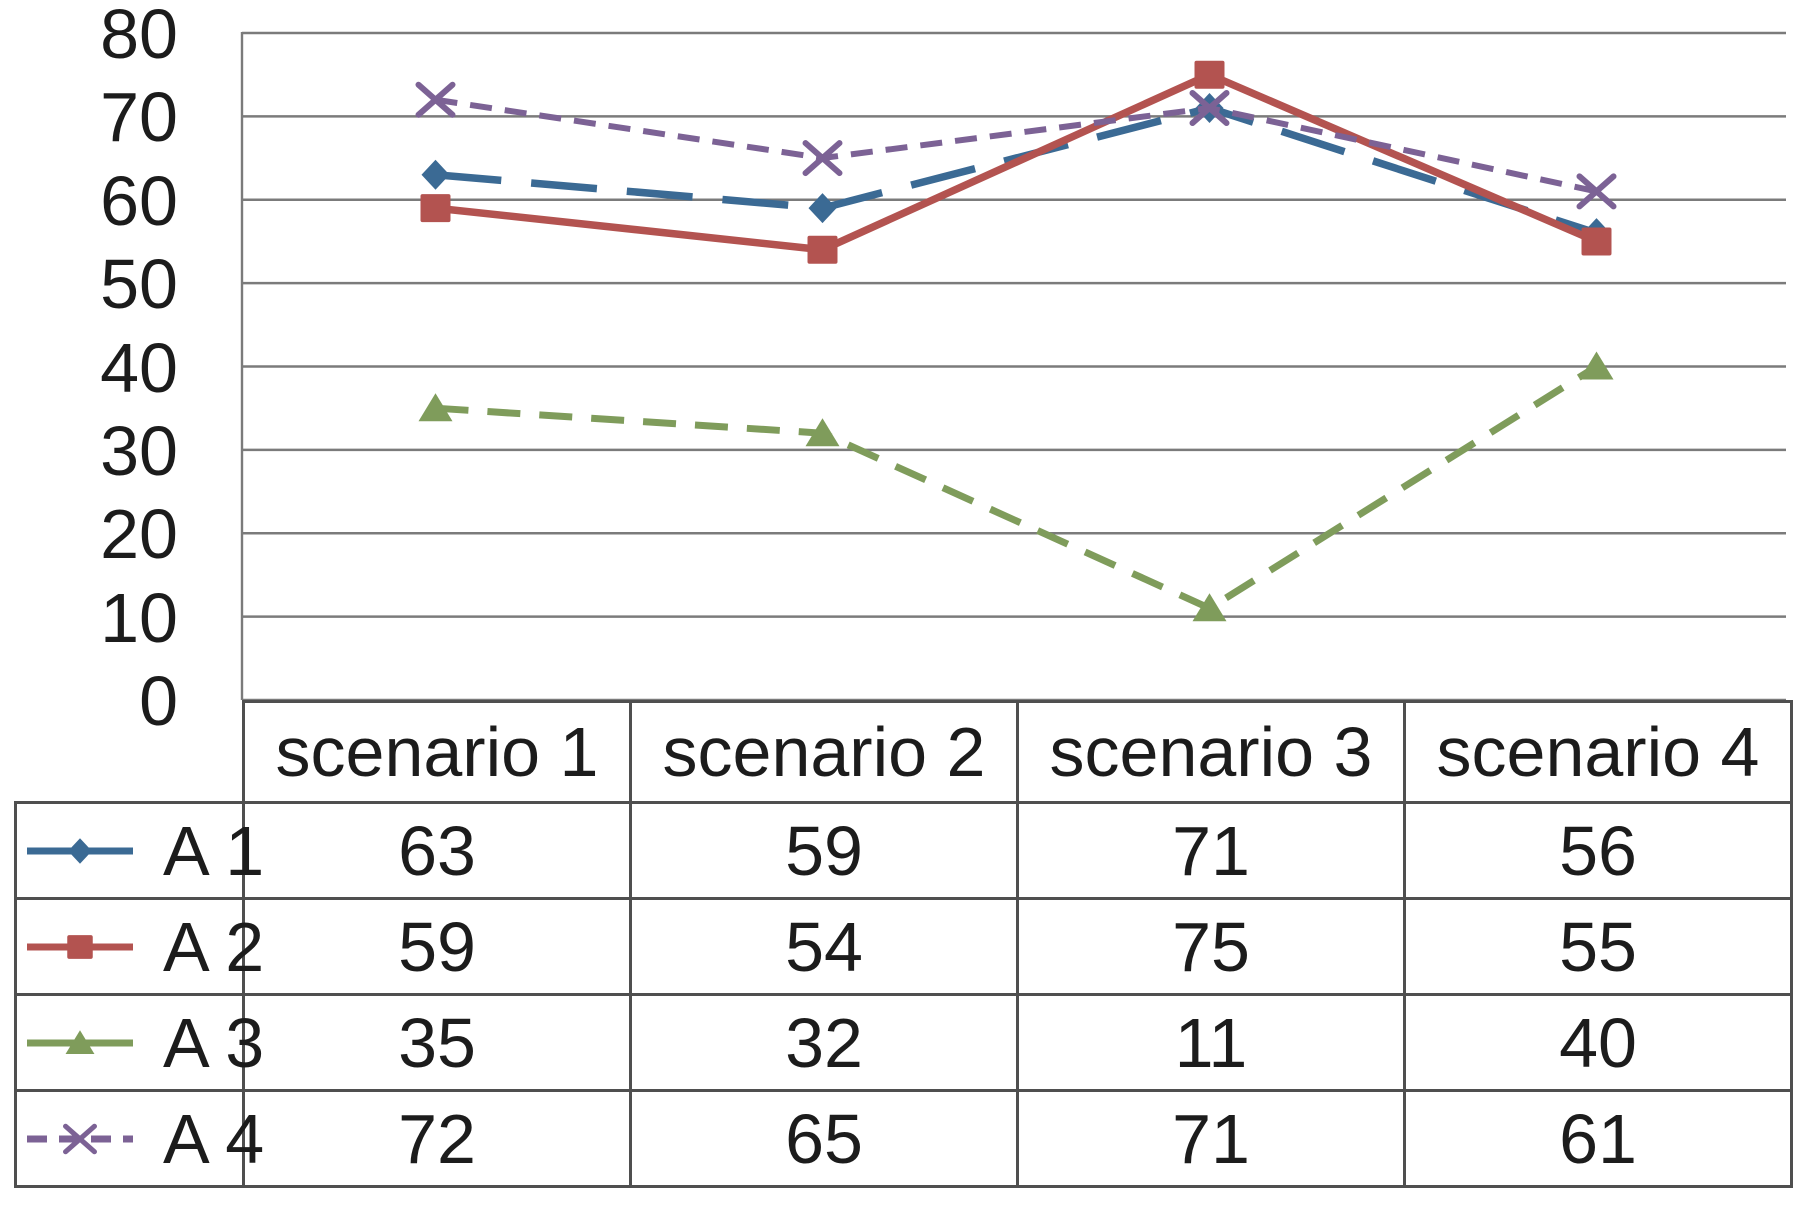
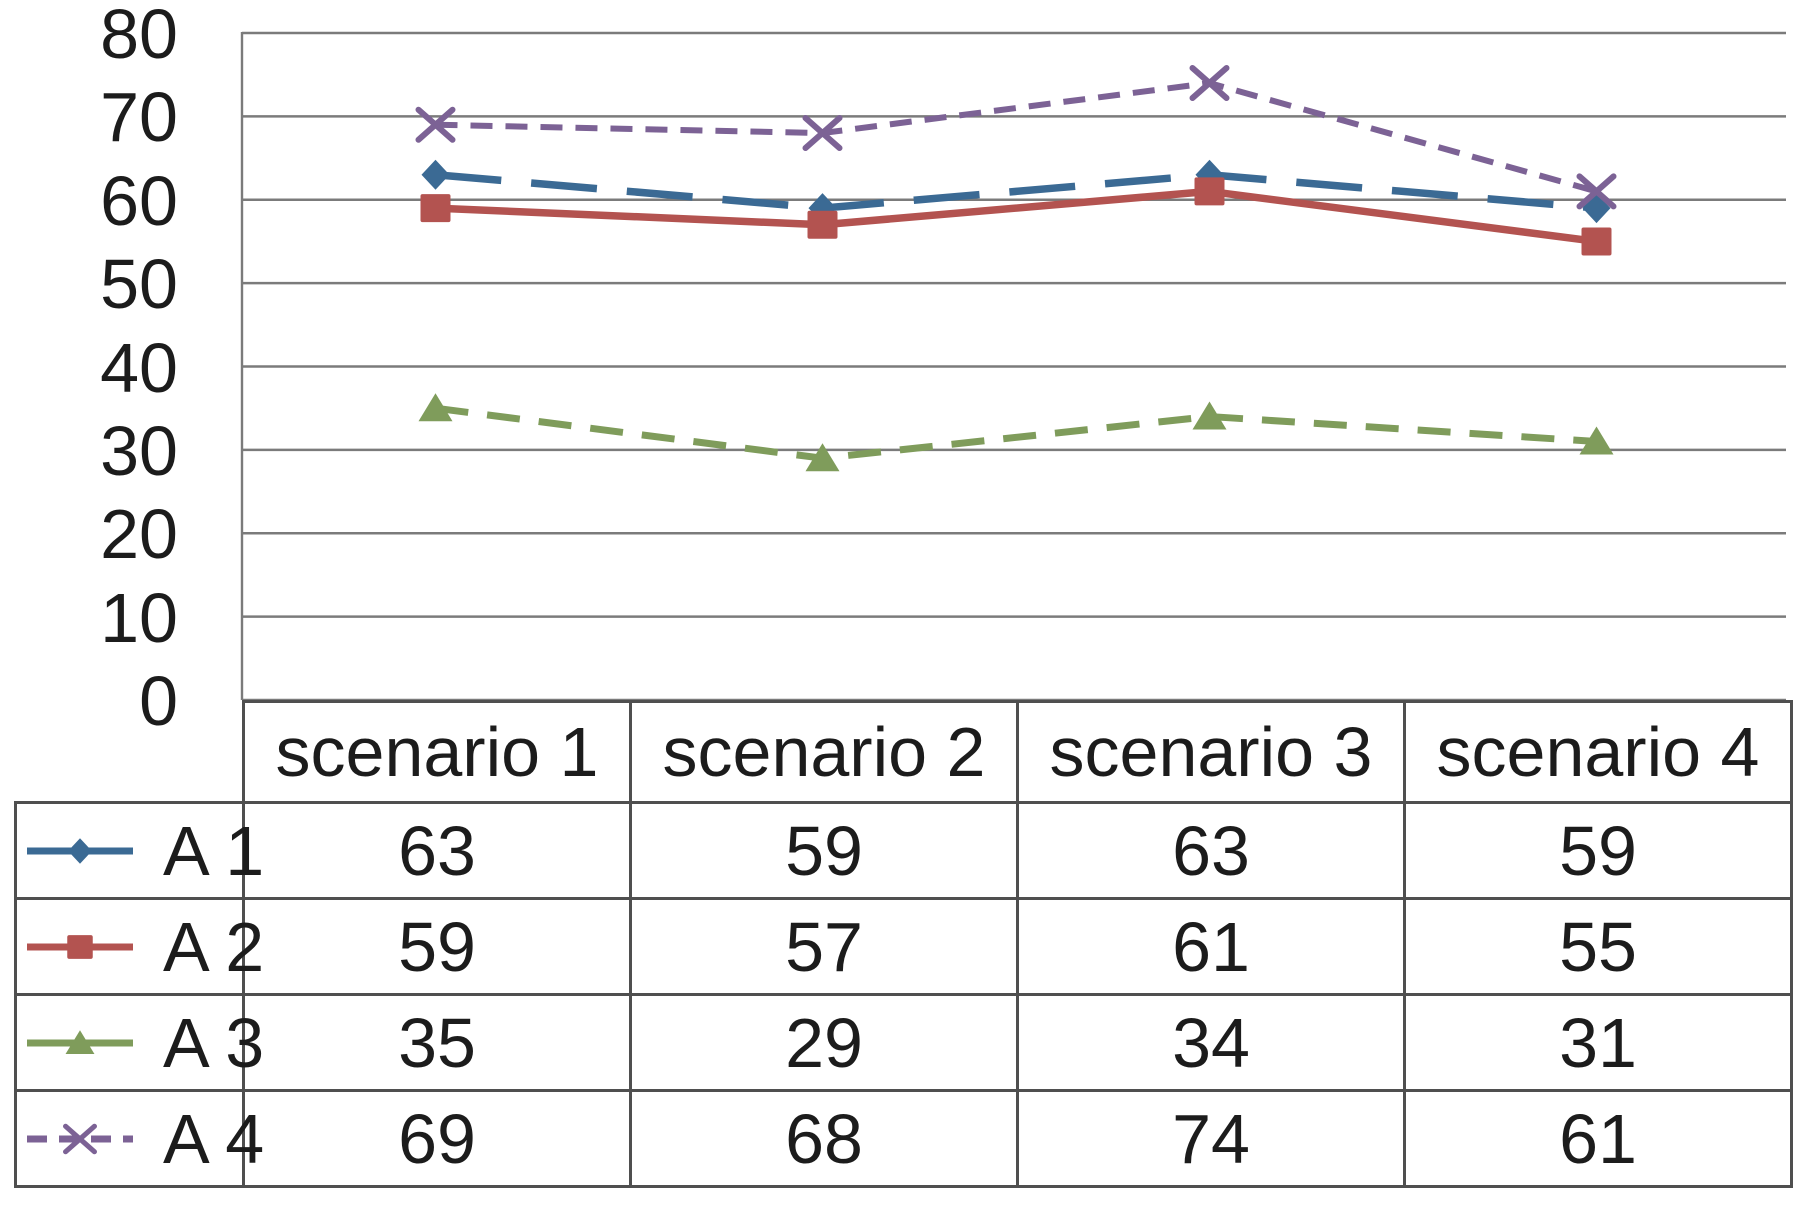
A 4/scenario 1: 72 -> 69
A 2/scenario 2: 54 -> 57
A 3/scenario 2: 32 -> 29
A 4/scenario 2: 65 -> 68
A 1/scenario 3: 71 -> 63
A 2/scenario 3: 75 -> 61
A 3/scenario 3: 11 -> 34
A 4/scenario 3: 71 -> 74
A 1/scenario 4: 56 -> 59
A 3/scenario 4: 40 -> 31
